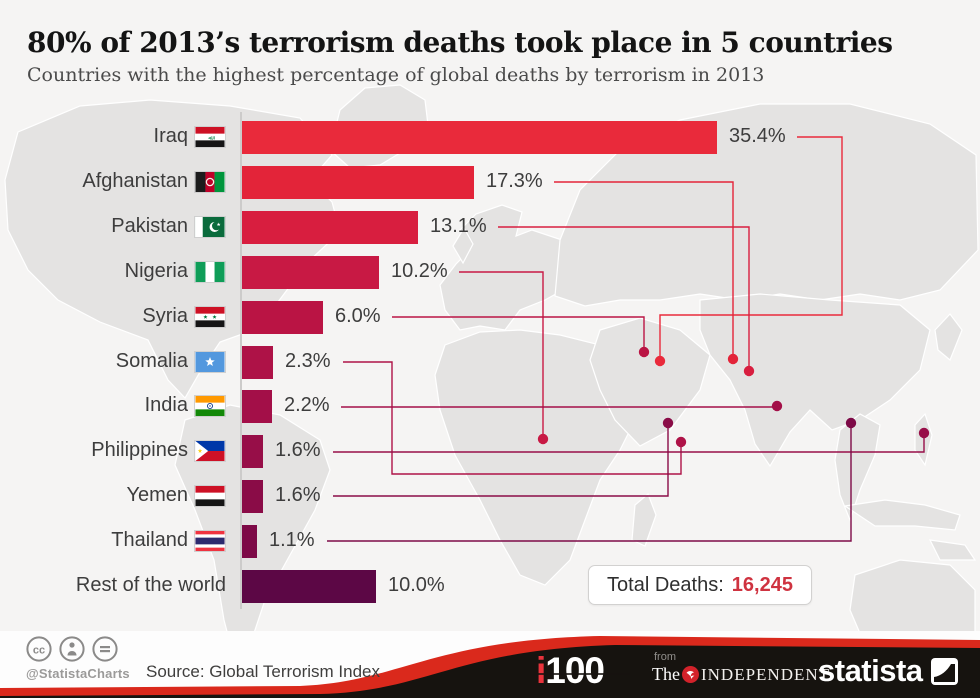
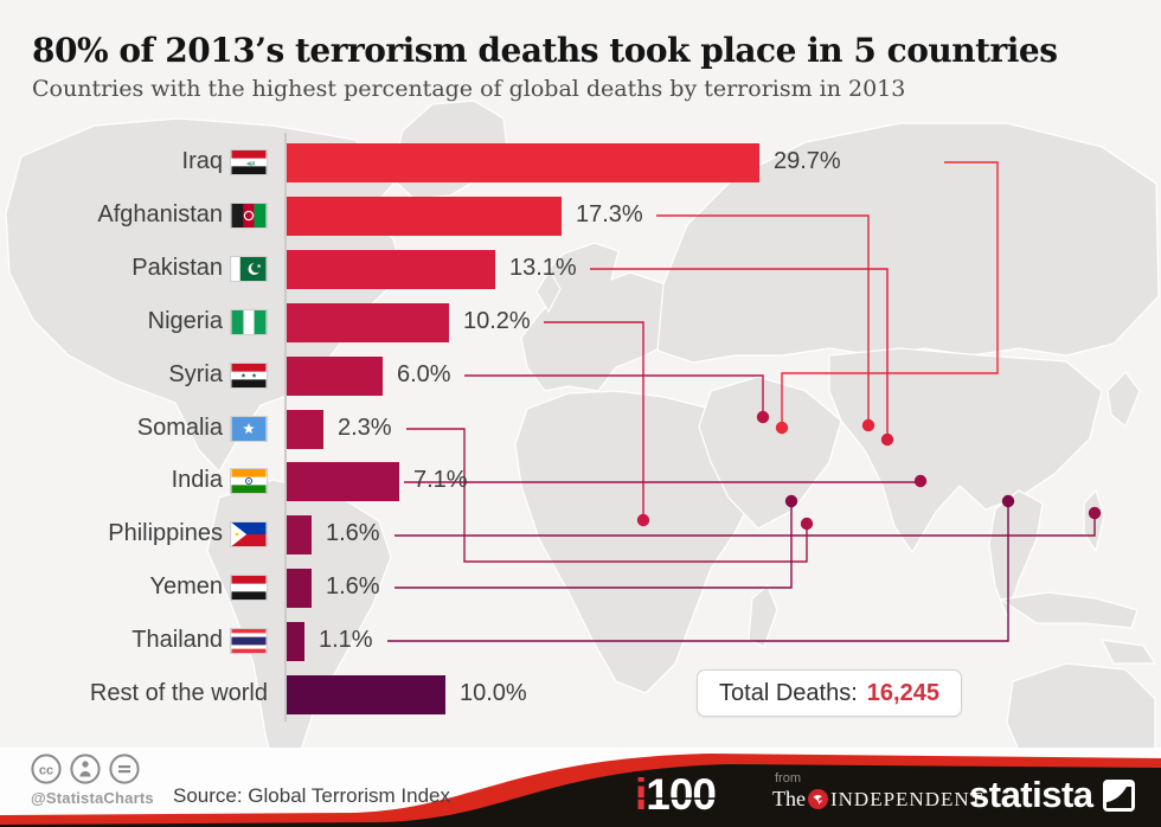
Iraq: 35.4% -> 29.7%
India: 2.2% -> 7.1%
